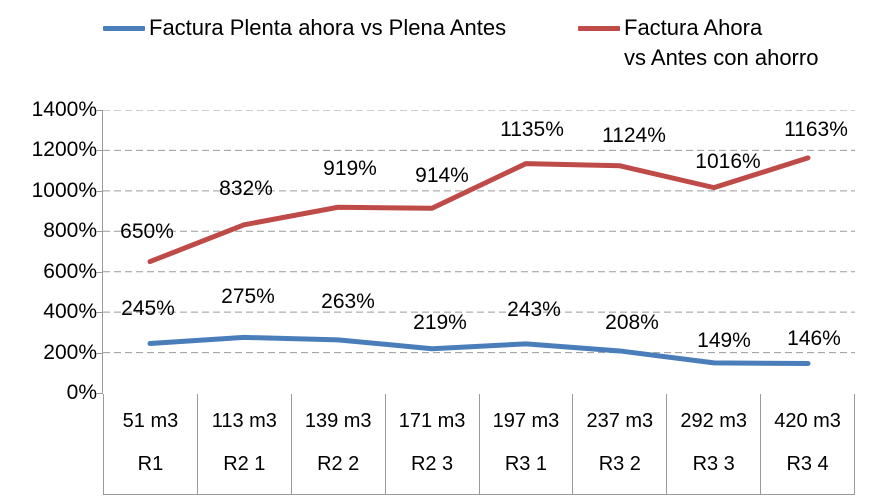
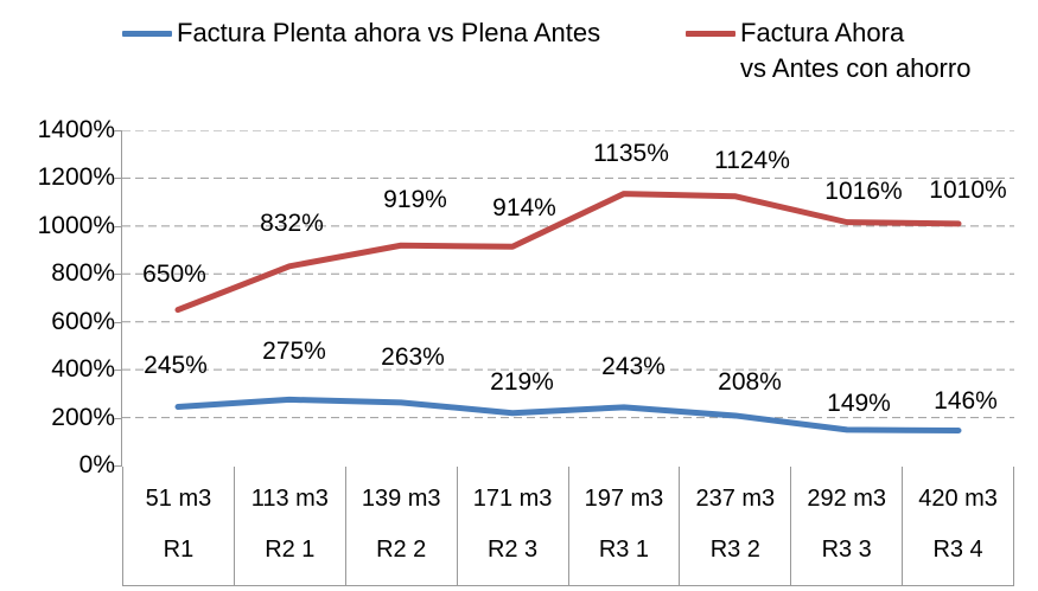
Factura Ahora vs Antes con ahorro/420 m3: 1163% -> 1010%
